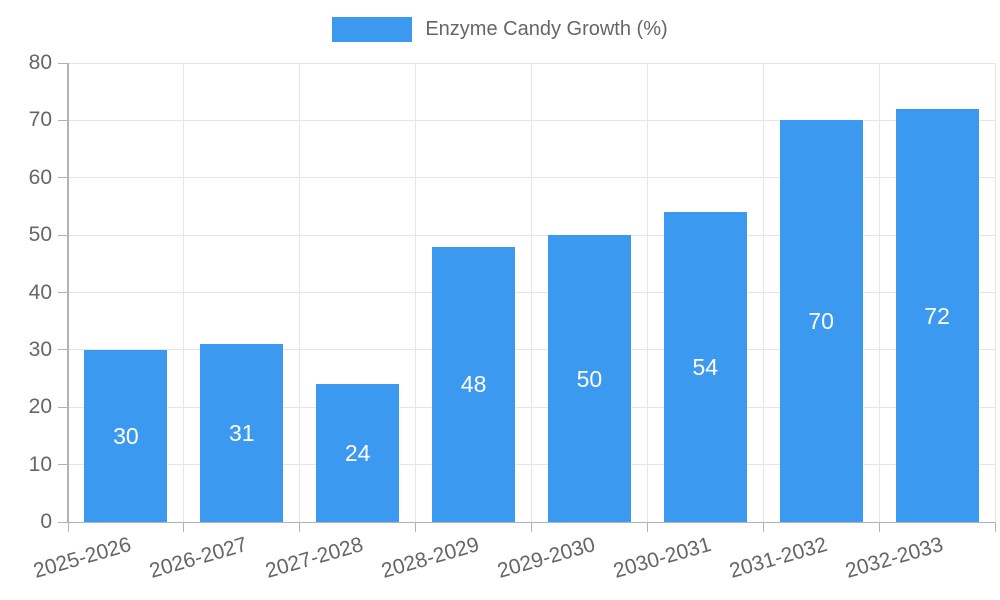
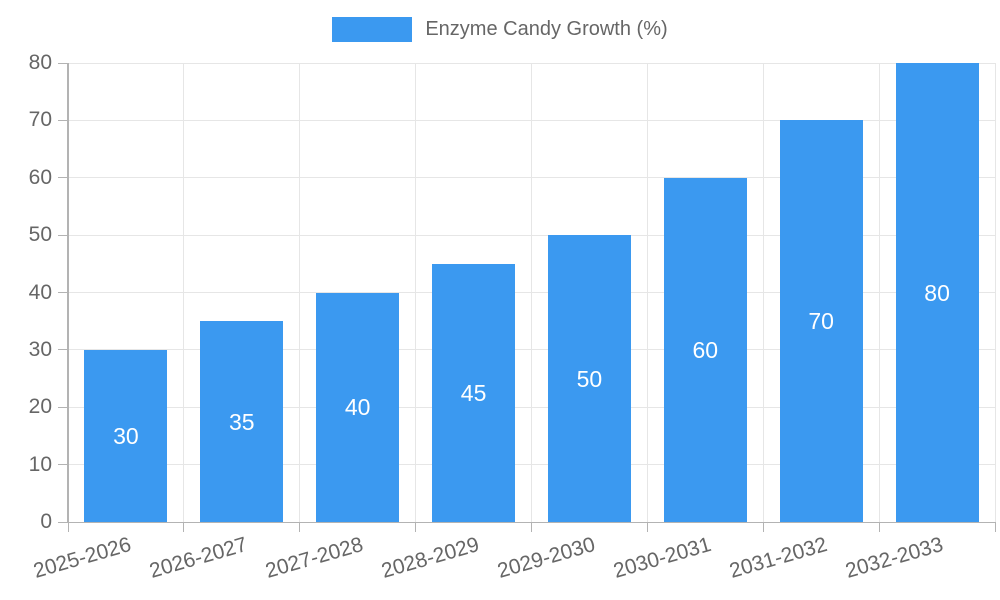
2026-2027: 31 -> 35
2027-2028: 24 -> 40
2028-2029: 48 -> 45
2030-2031: 54 -> 60
2032-2033: 72 -> 80
